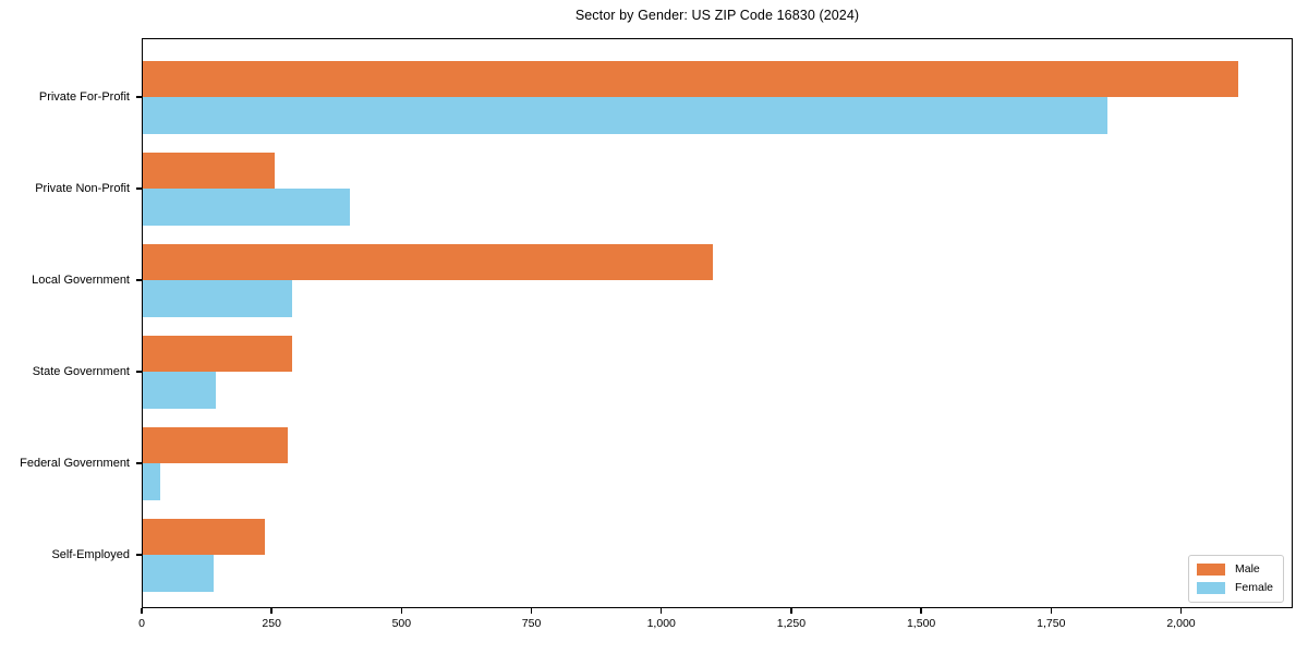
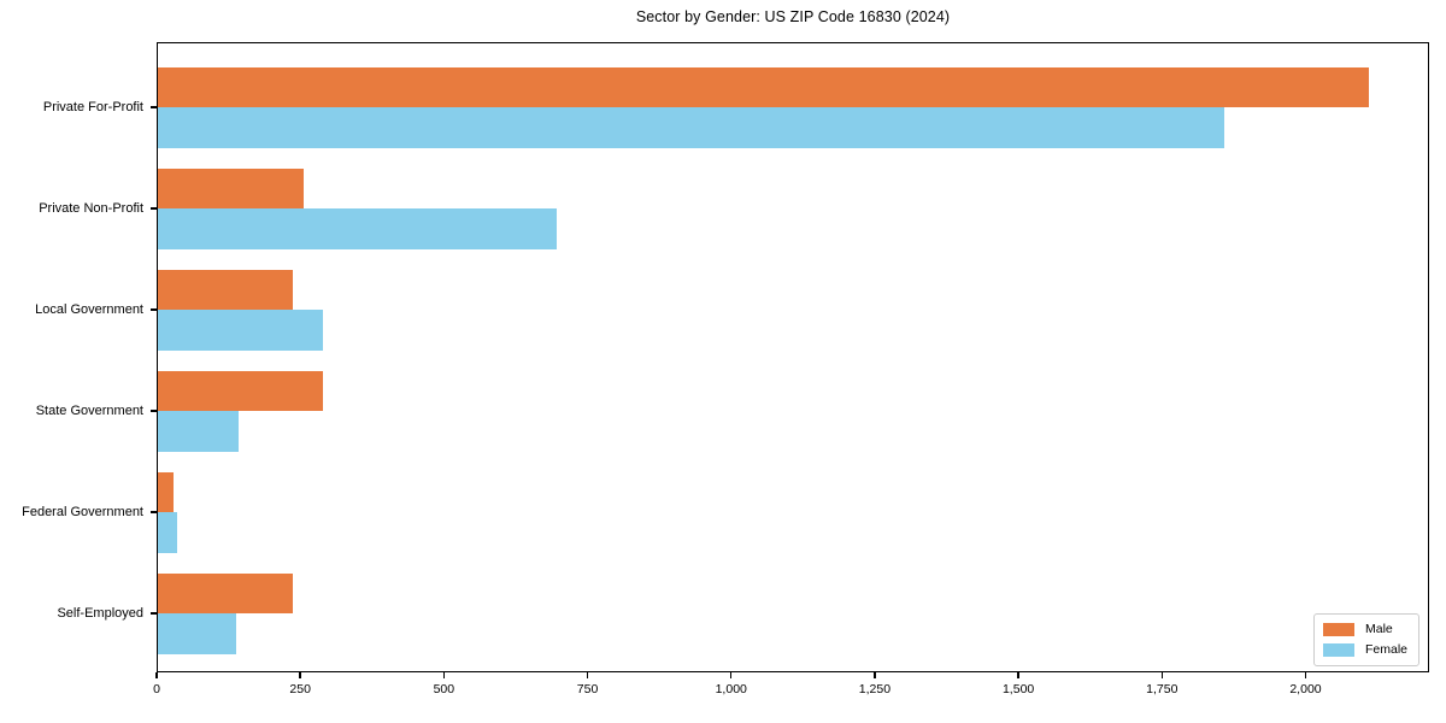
Female/Private Non-Profit: 400 -> 700
Male/Local Government: 1100 -> 240
Male/Federal Government: 280 -> 30
